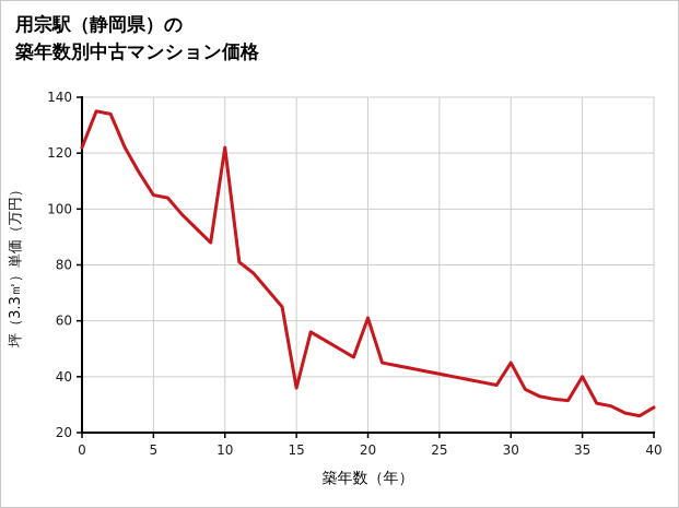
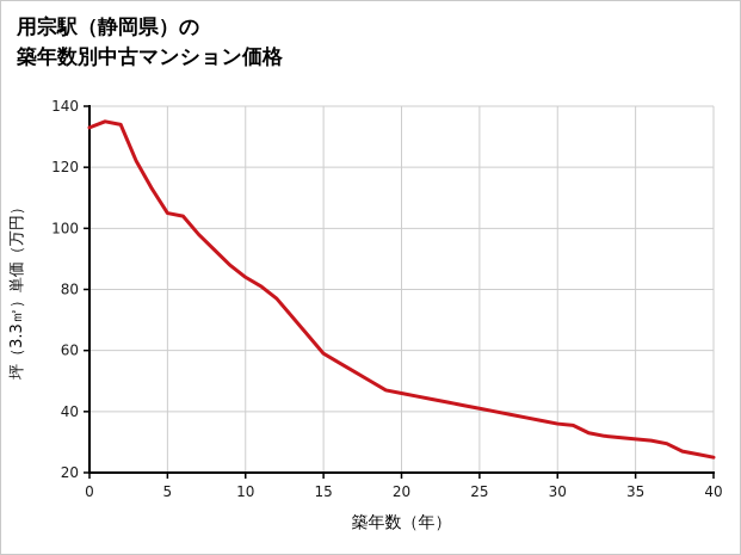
0: 122 -> 133
10: 122 -> 84
15: 36 -> 59
20: 61 -> 46
30: 45 -> 36
35: 40 -> 31
40: 29 -> 25
